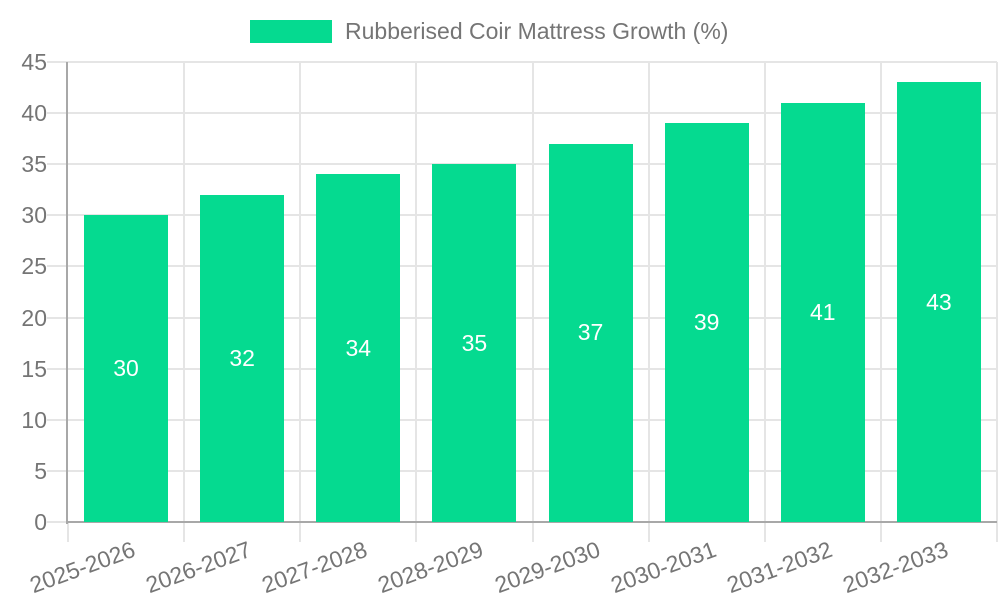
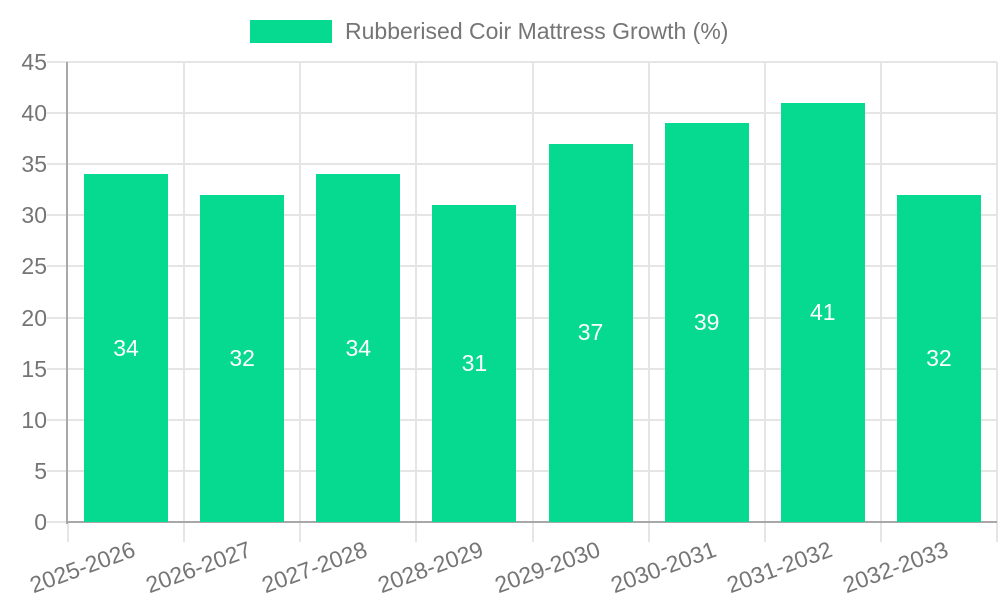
2025-2026: 30 -> 34
2028-2029: 35 -> 31
2032-2033: 43 -> 32
